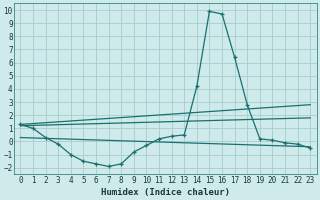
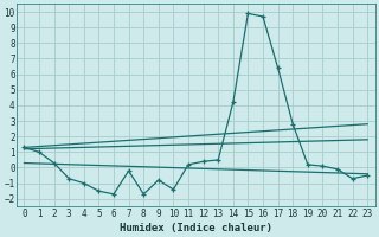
3: -0.2 -> -0.7
7: -1.9 -> -0.2
10: -0.3 -> -1.4
22: -0.2 -> -0.7
